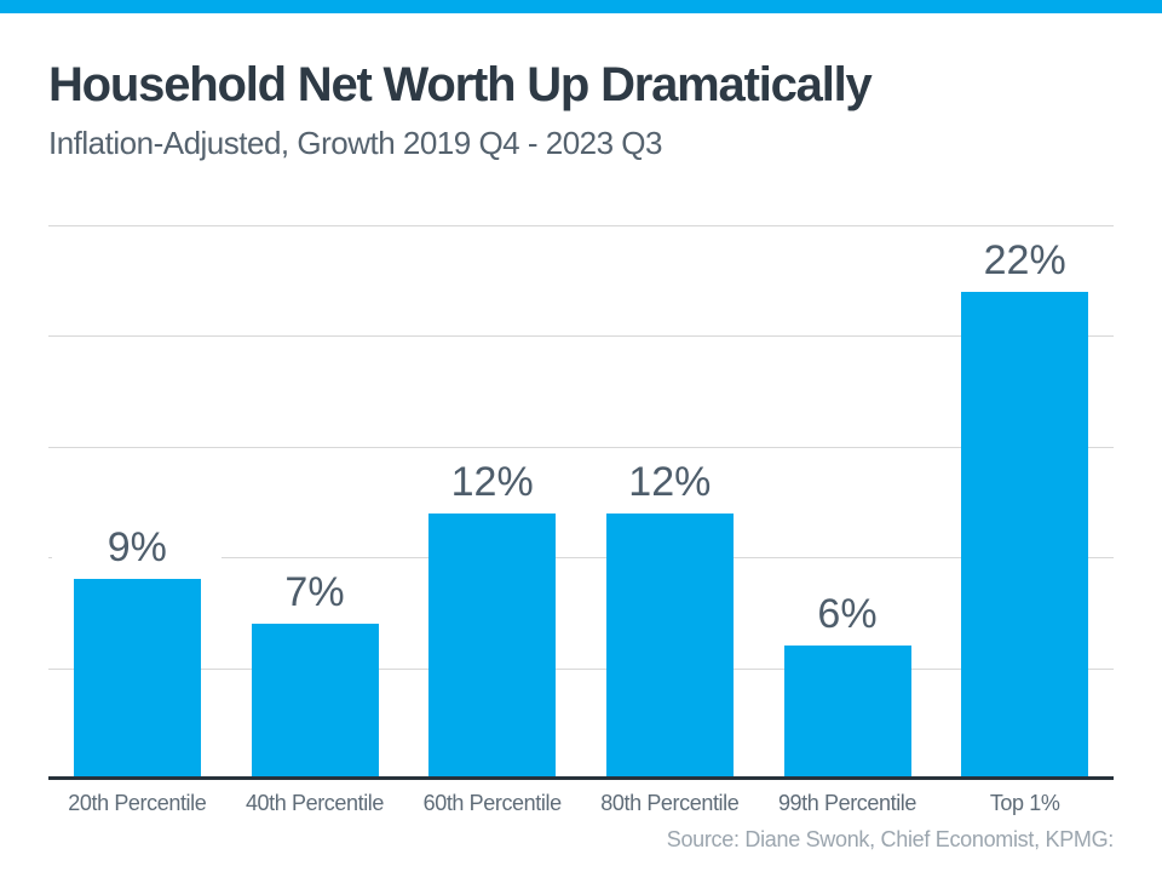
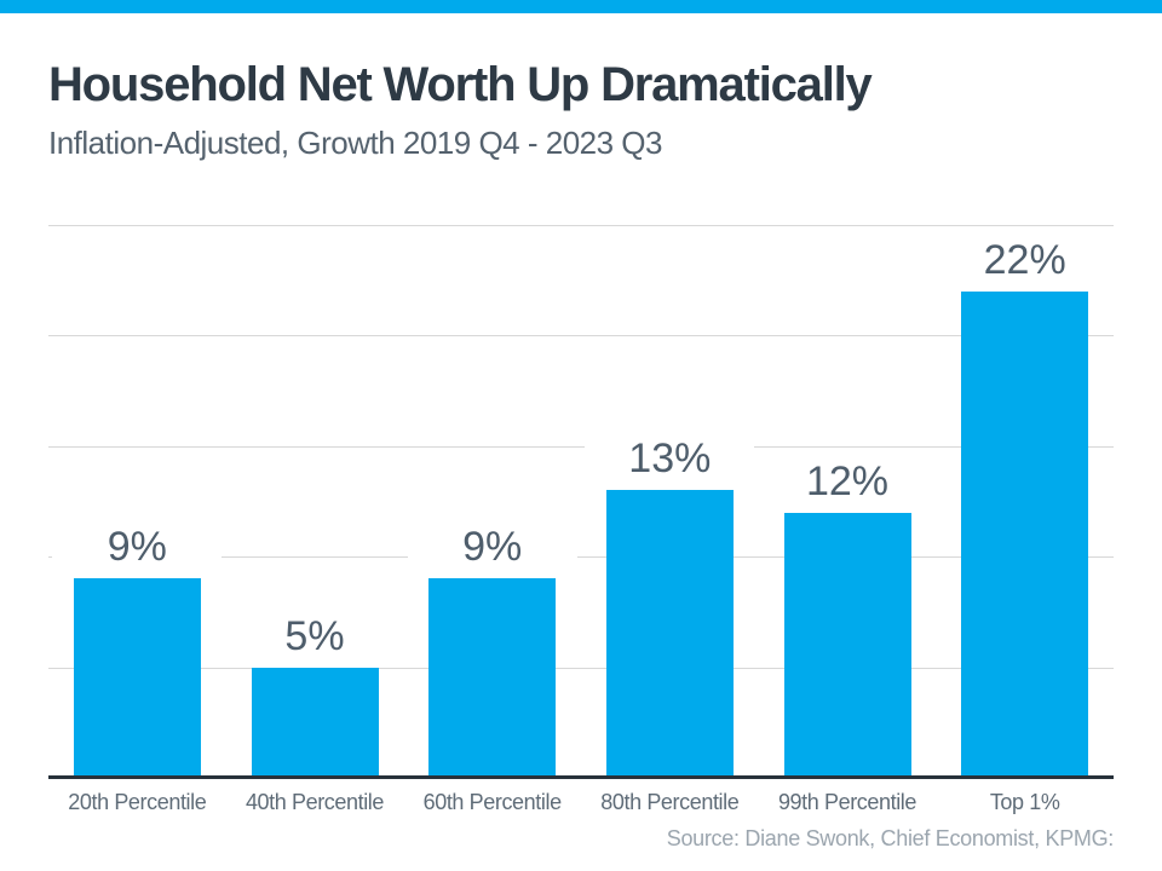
40th Percentile: 7% -> 5%
60th Percentile: 12% -> 9%
80th Percentile: 12% -> 13%
99th Percentile: 6% -> 12%
